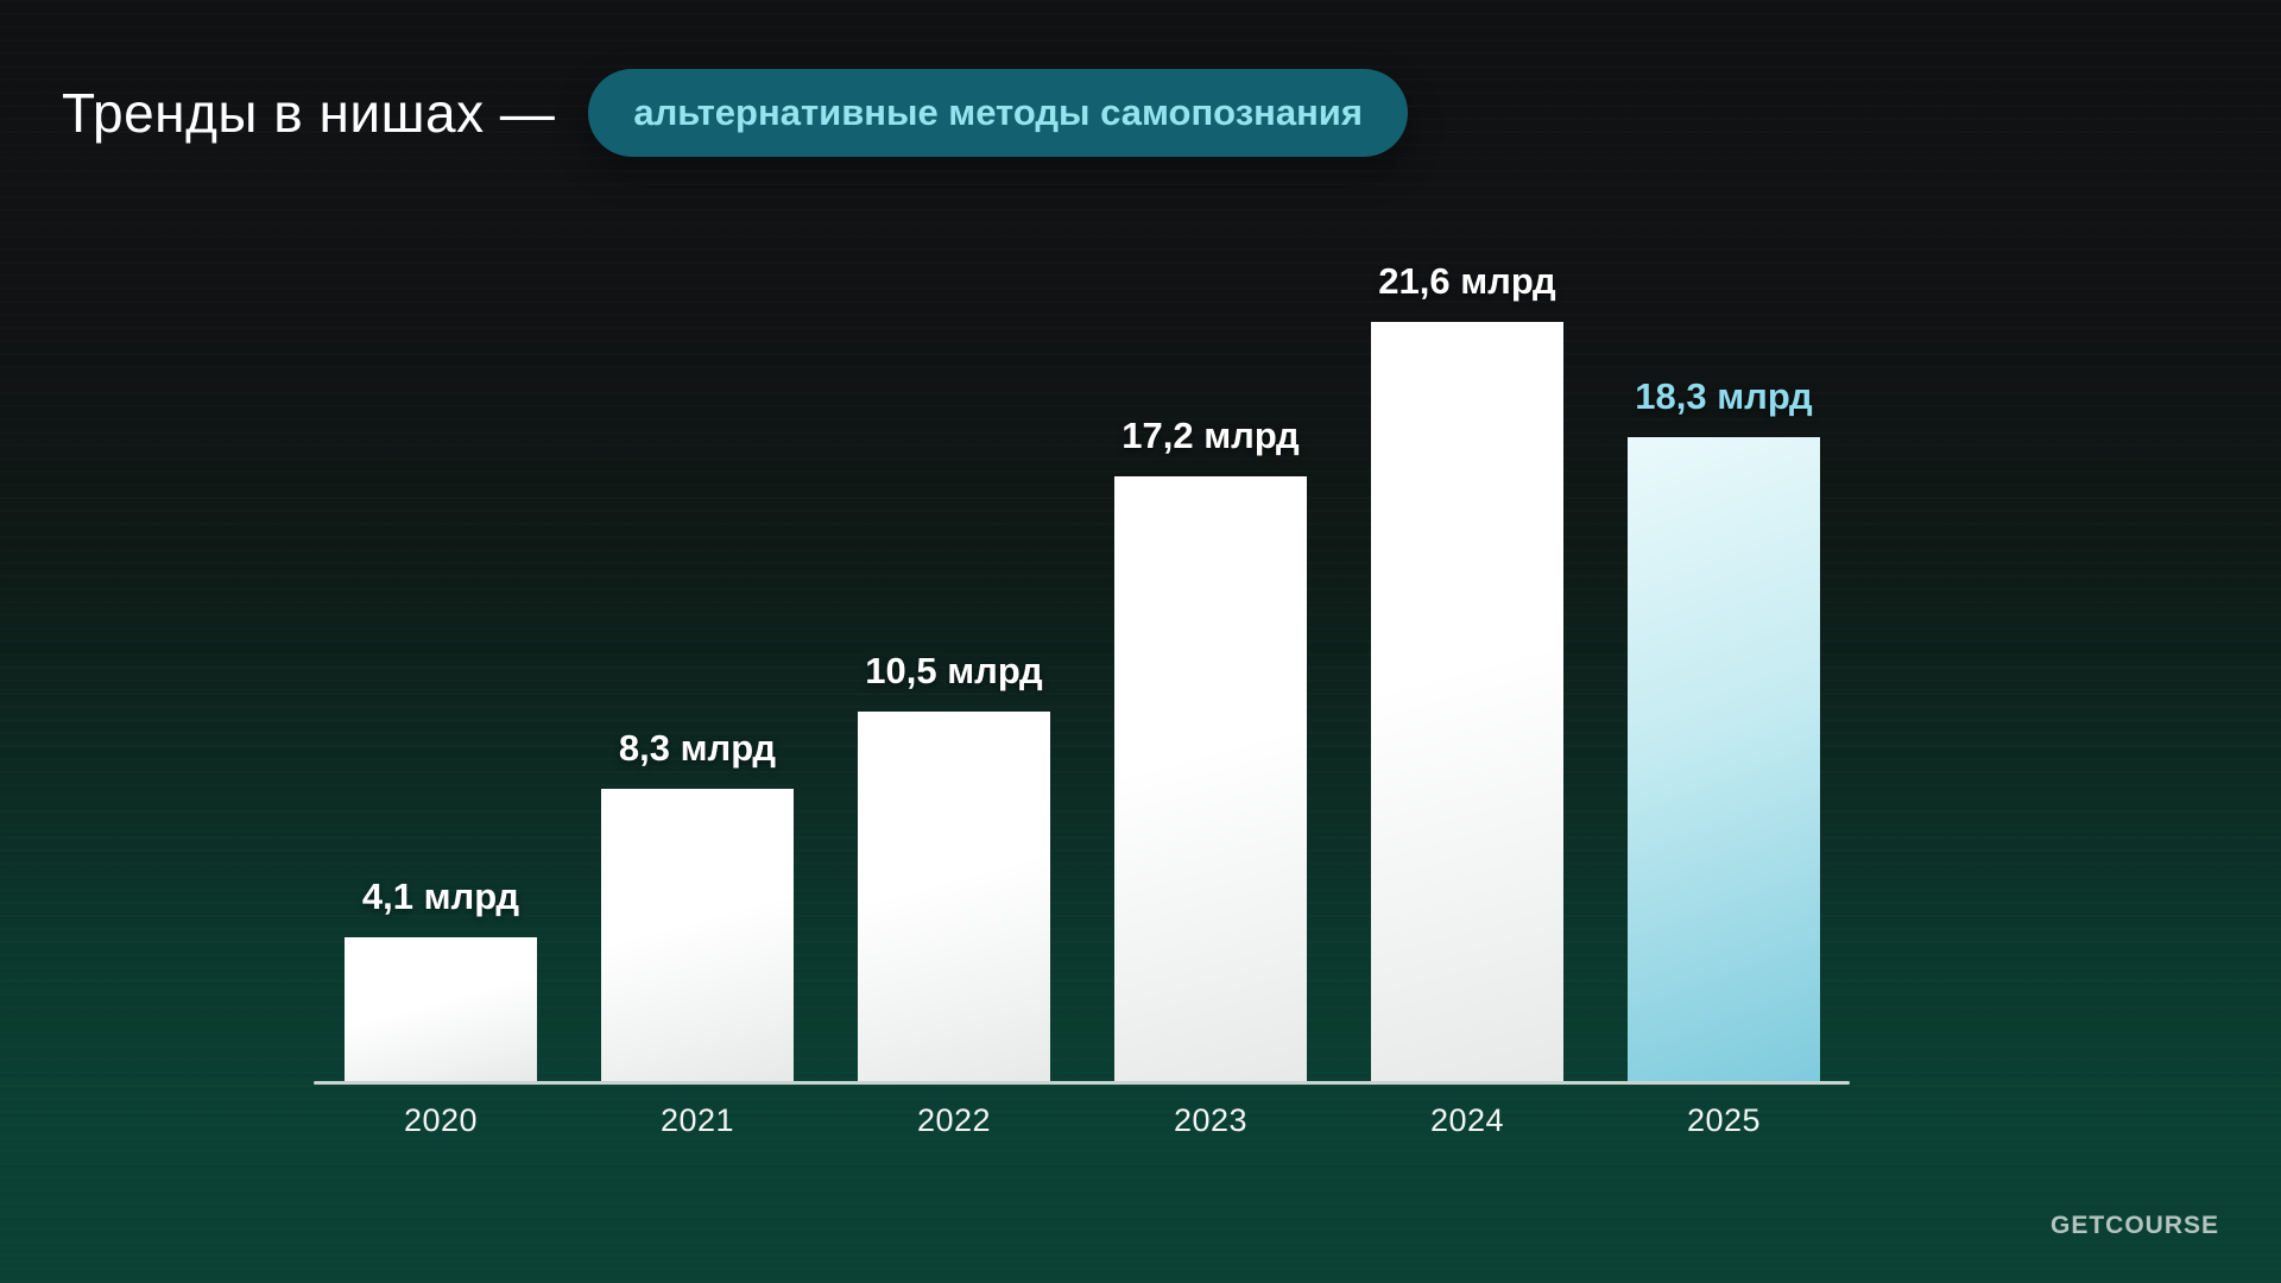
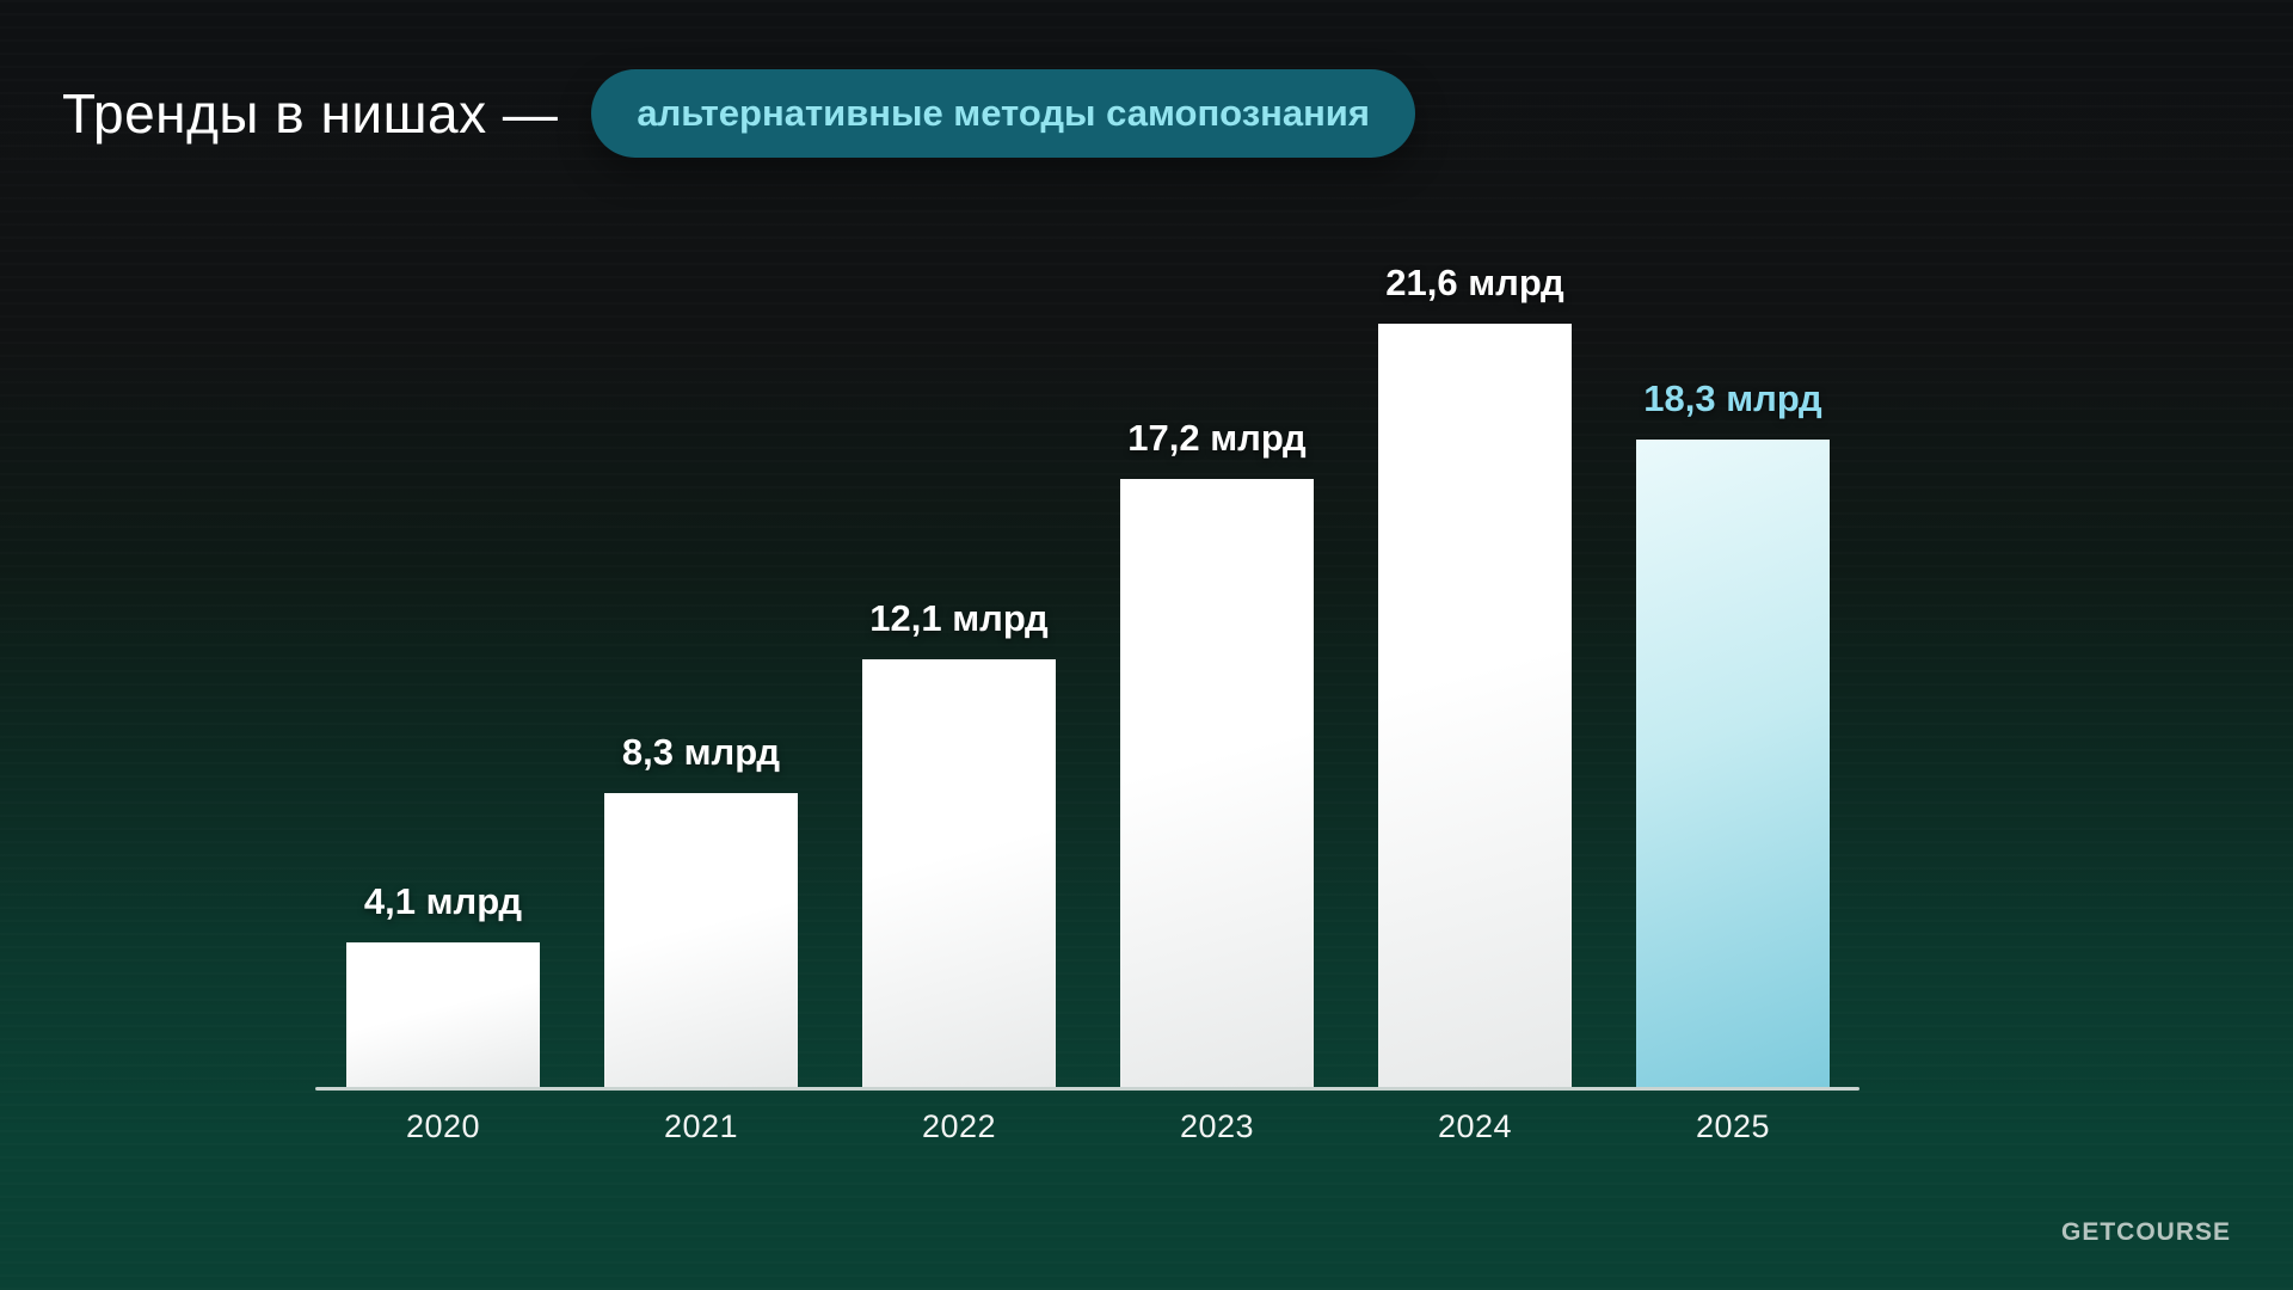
2022: 10,5 -> 12,1
